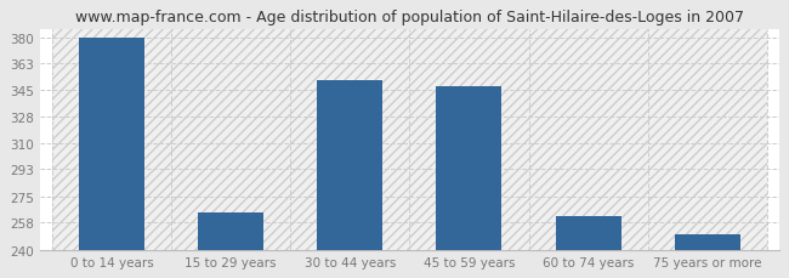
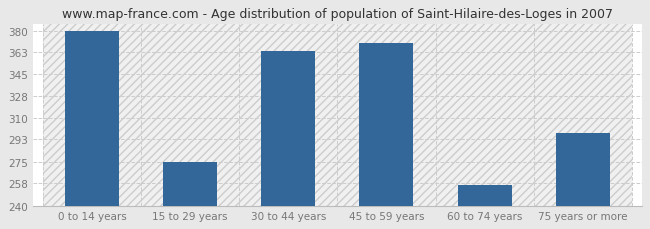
15 to 29 years: 265 -> 275
30 to 44 years: 352 -> 364
45 to 59 years: 348 -> 370
60 to 74 years: 262 -> 257
75 years or more: 250 -> 298
